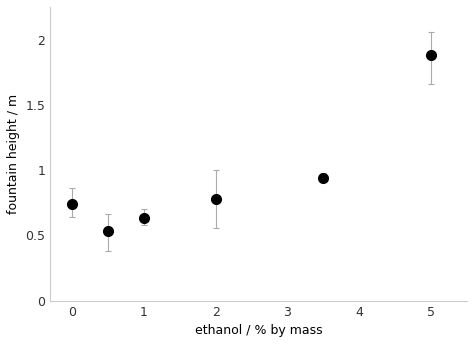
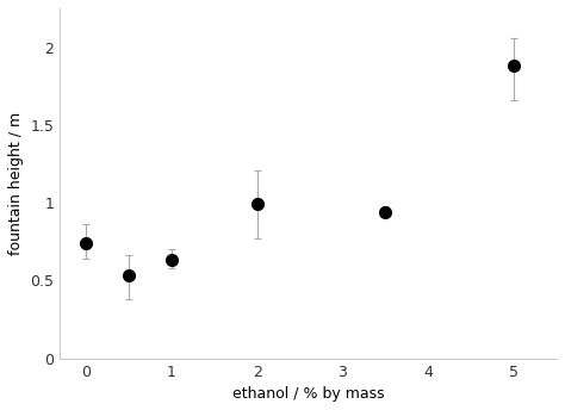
2: 0.78 -> 0.99
